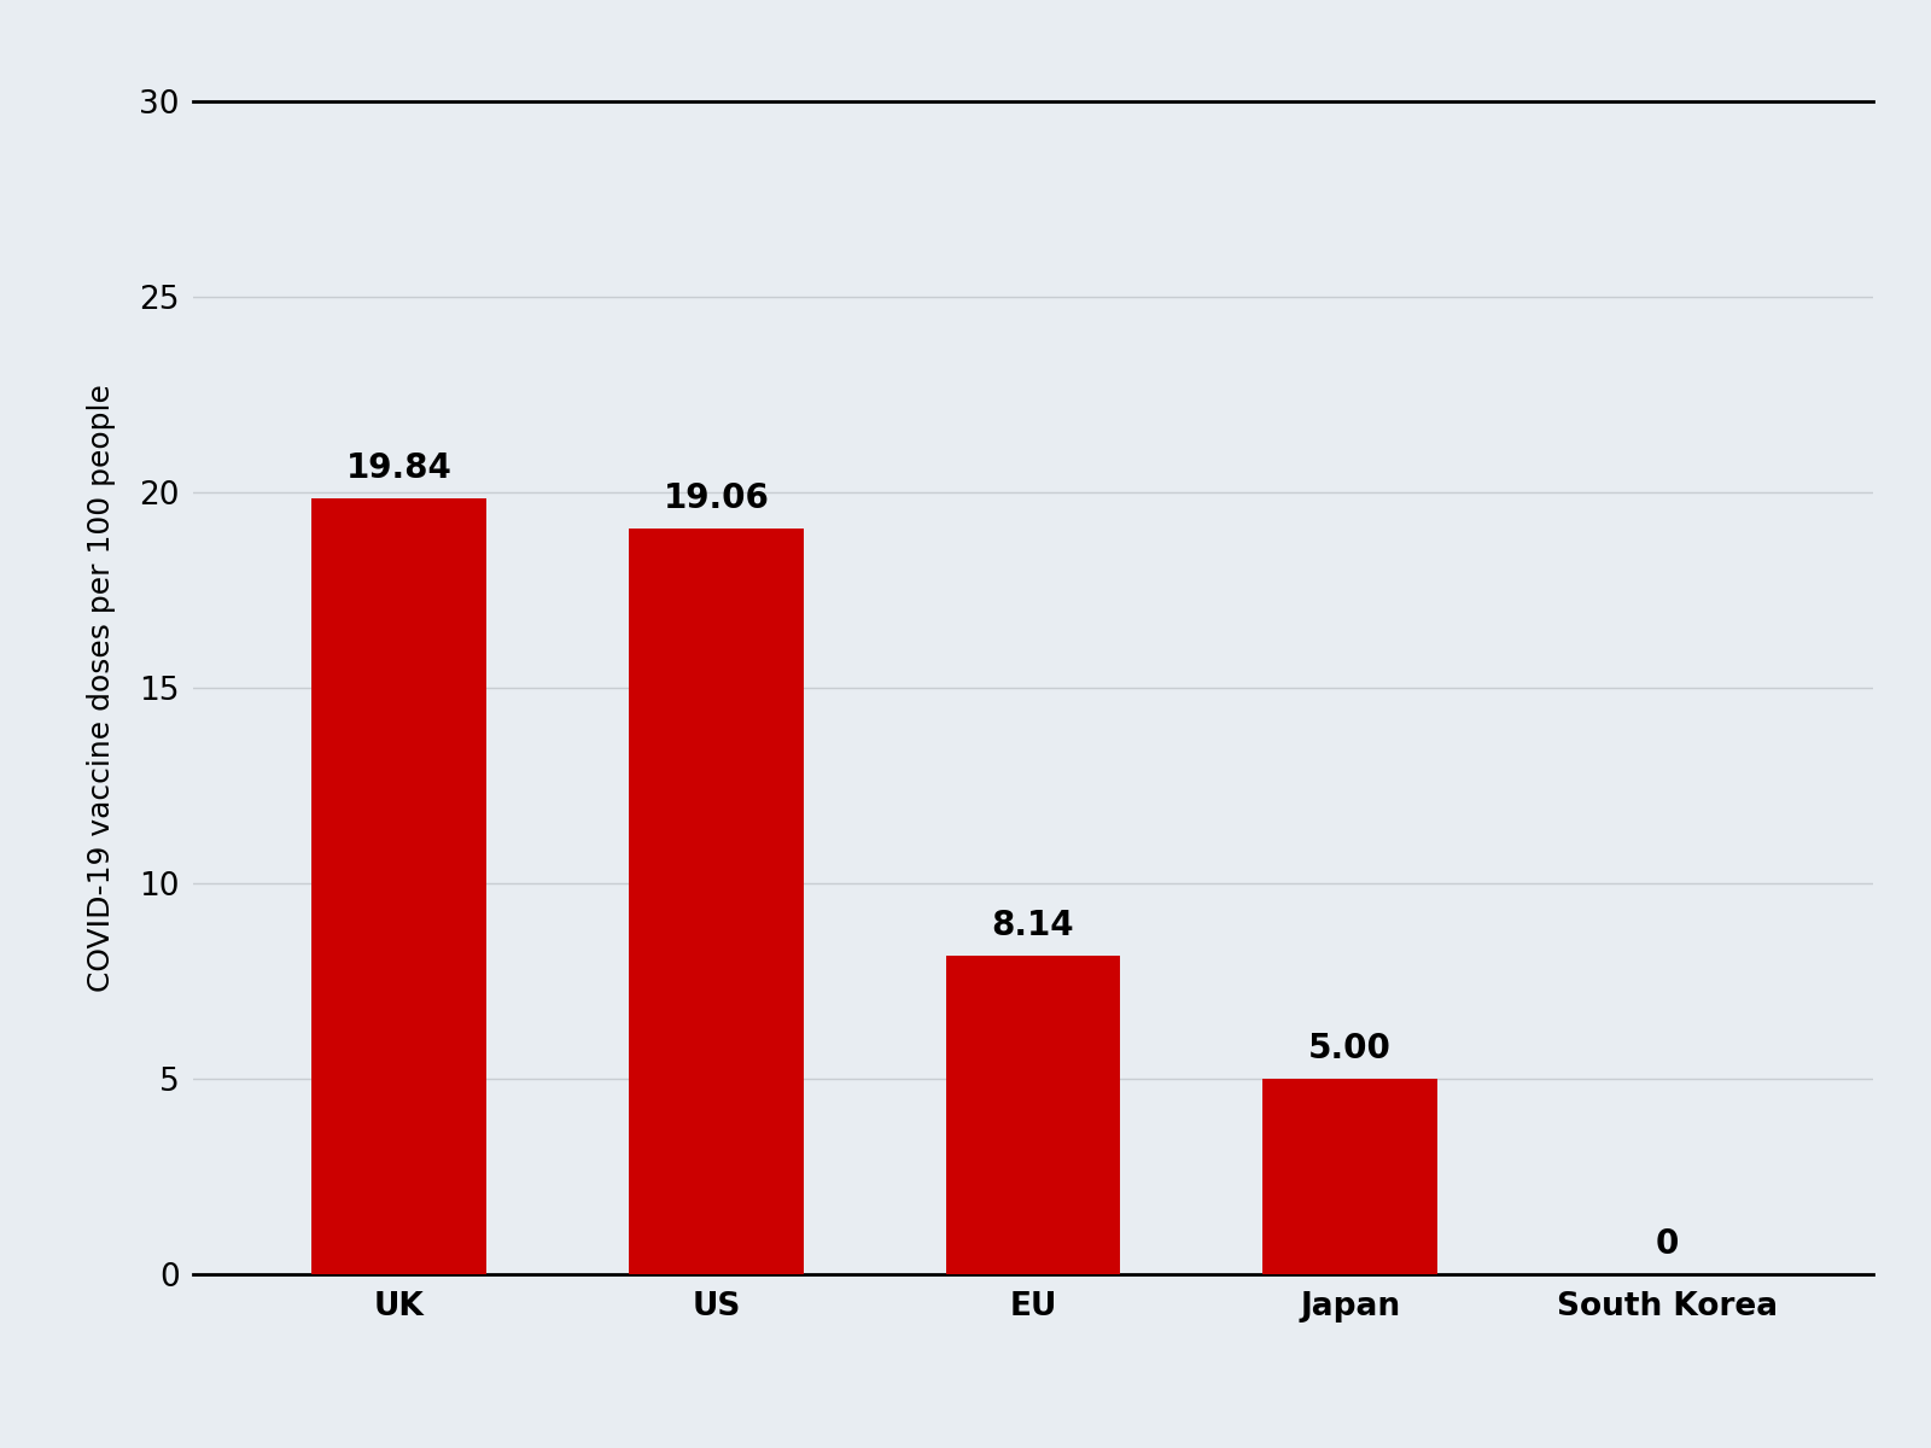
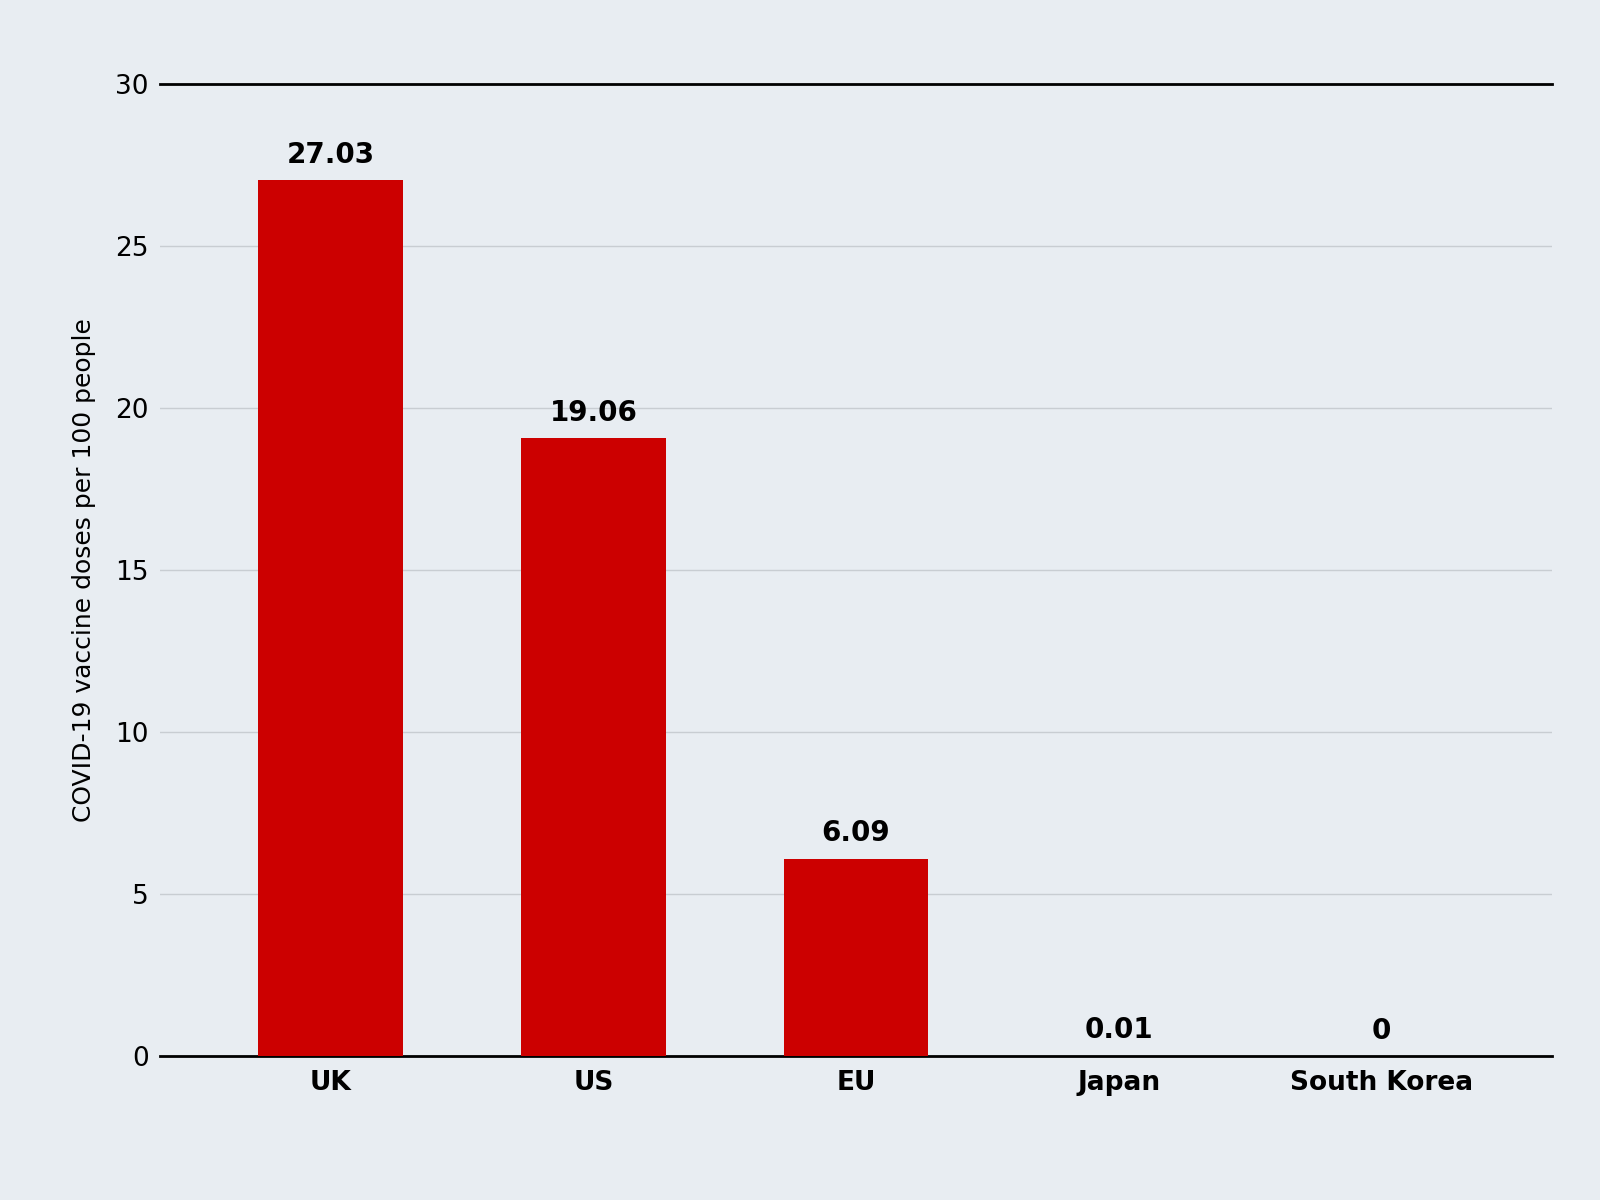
UK: 19.84 -> 27.03
EU: 8.14 -> 6.09
Japan: 5.00 -> 0.01
